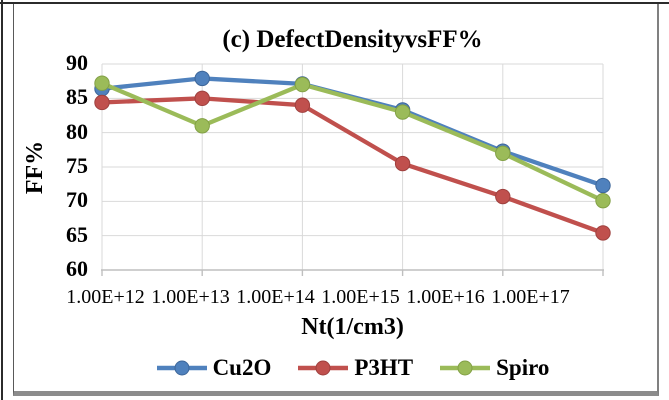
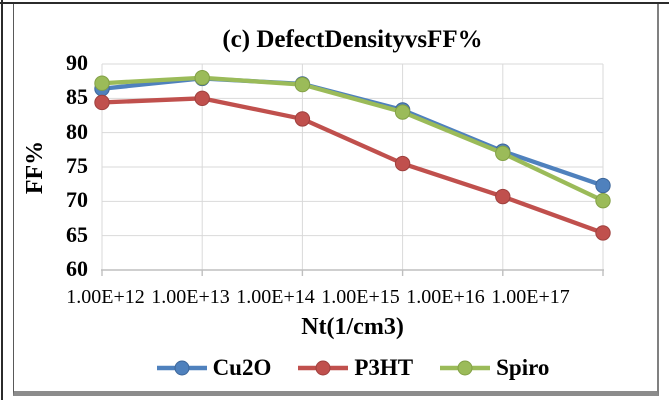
Spiro/1.00E+13: 81 -> 88
P3HT/1.00E+14: 84 -> 82
